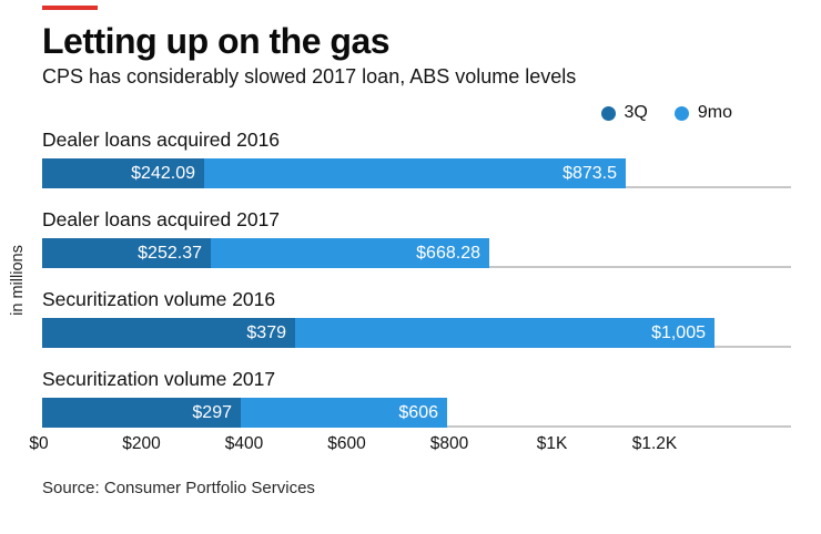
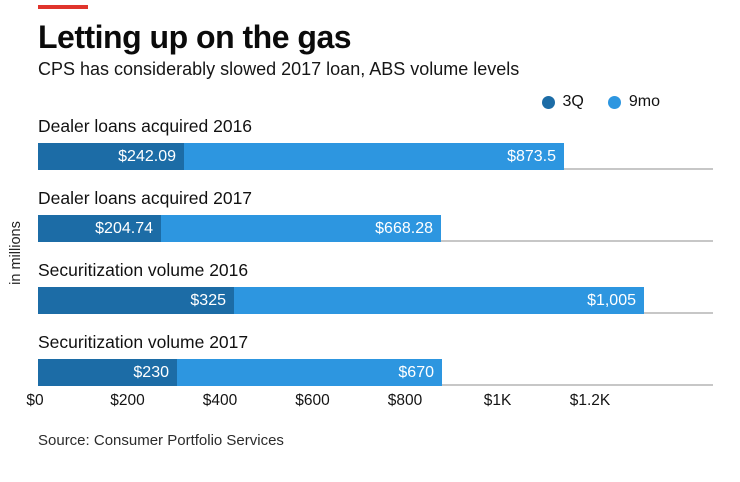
3Q/Dealer loans acquired 2017: $252.37 -> $204.74
3Q/Securitization volume 2016: $379 -> $325
3Q/Securitization volume 2017: $297 -> $230
9mo/Securitization volume 2017: $606 -> $670
